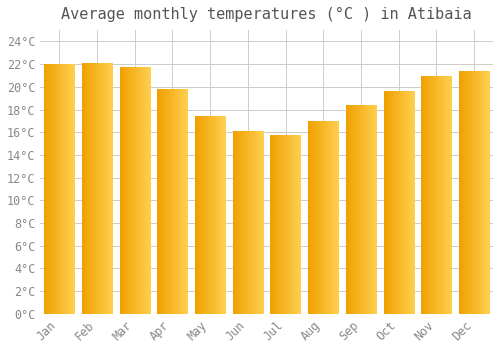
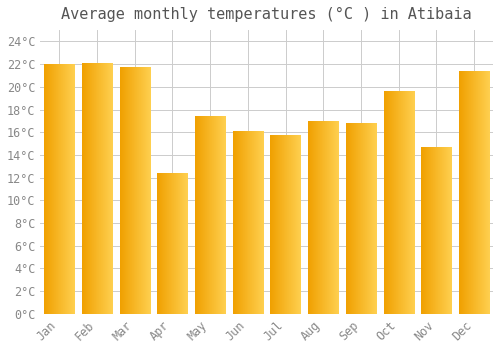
Apr: 19.8°C -> 12.4°C
Sep: 18.4°C -> 16.8°C
Nov: 20.9°C -> 14.7°C
